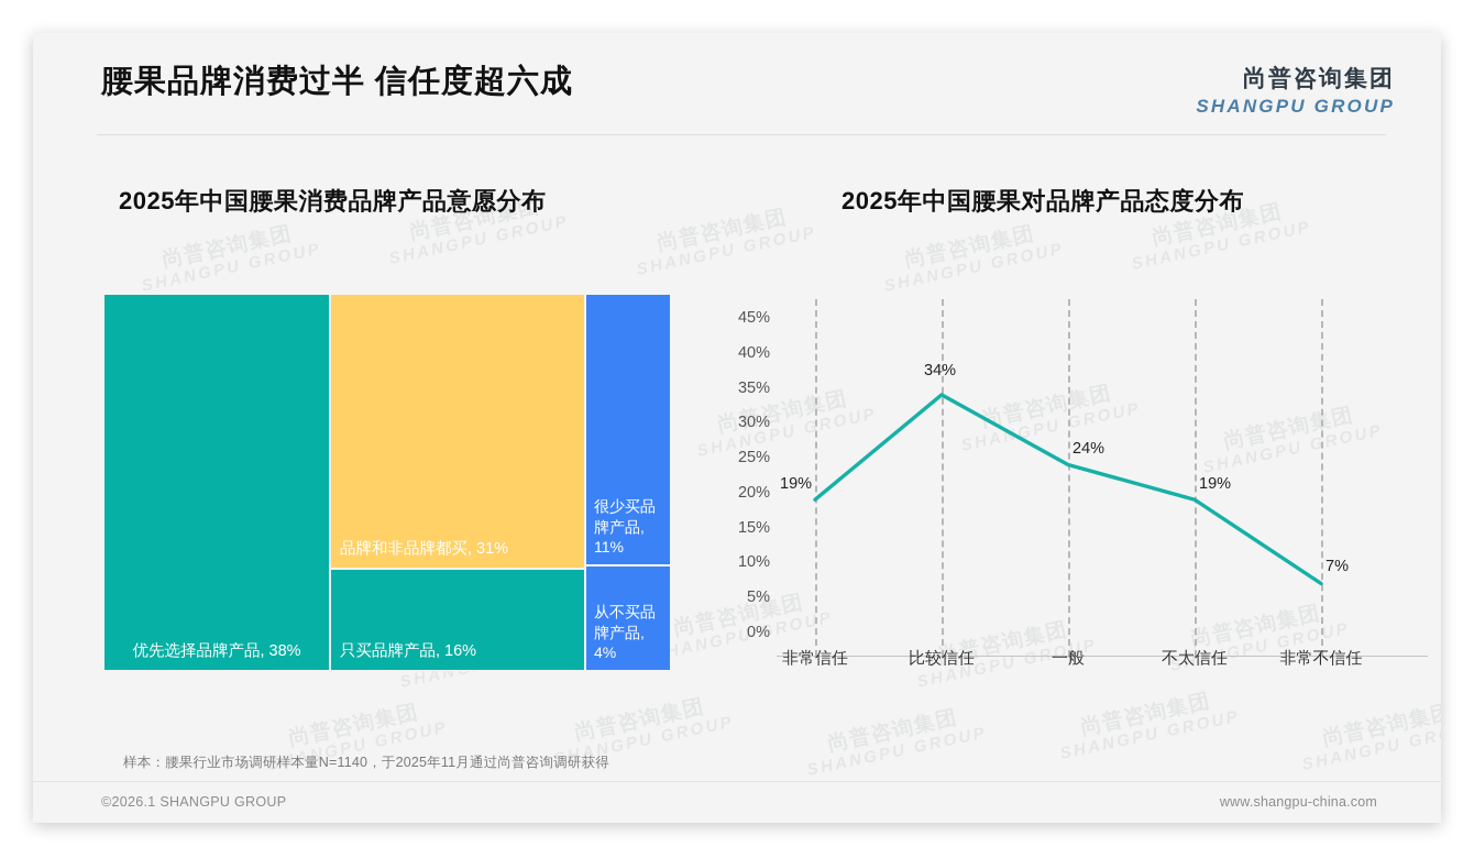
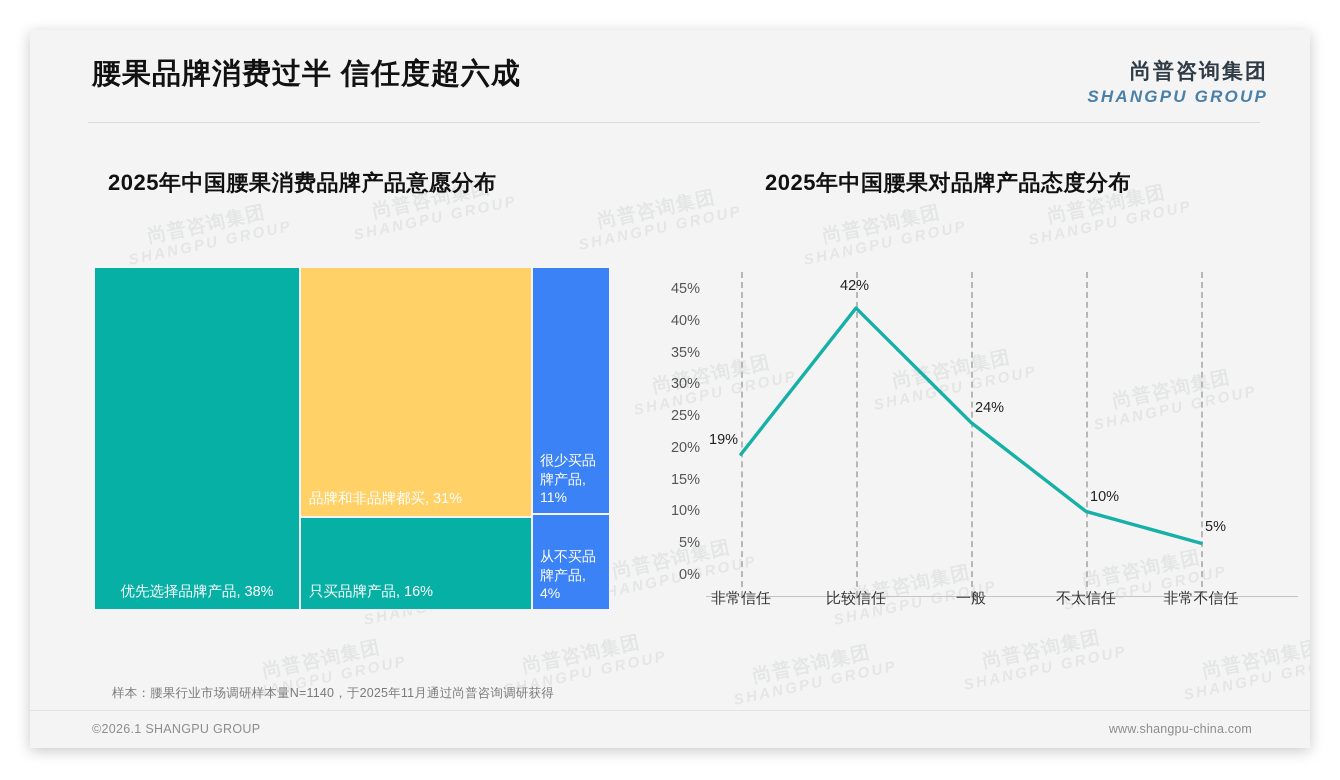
2025年中国腰果对品牌产品态度分布/比较信任: 34% -> 42%
2025年中国腰果对品牌产品态度分布/不太信任: 19% -> 10%
2025年中国腰果对品牌产品态度分布/非常不信任: 7% -> 5%
